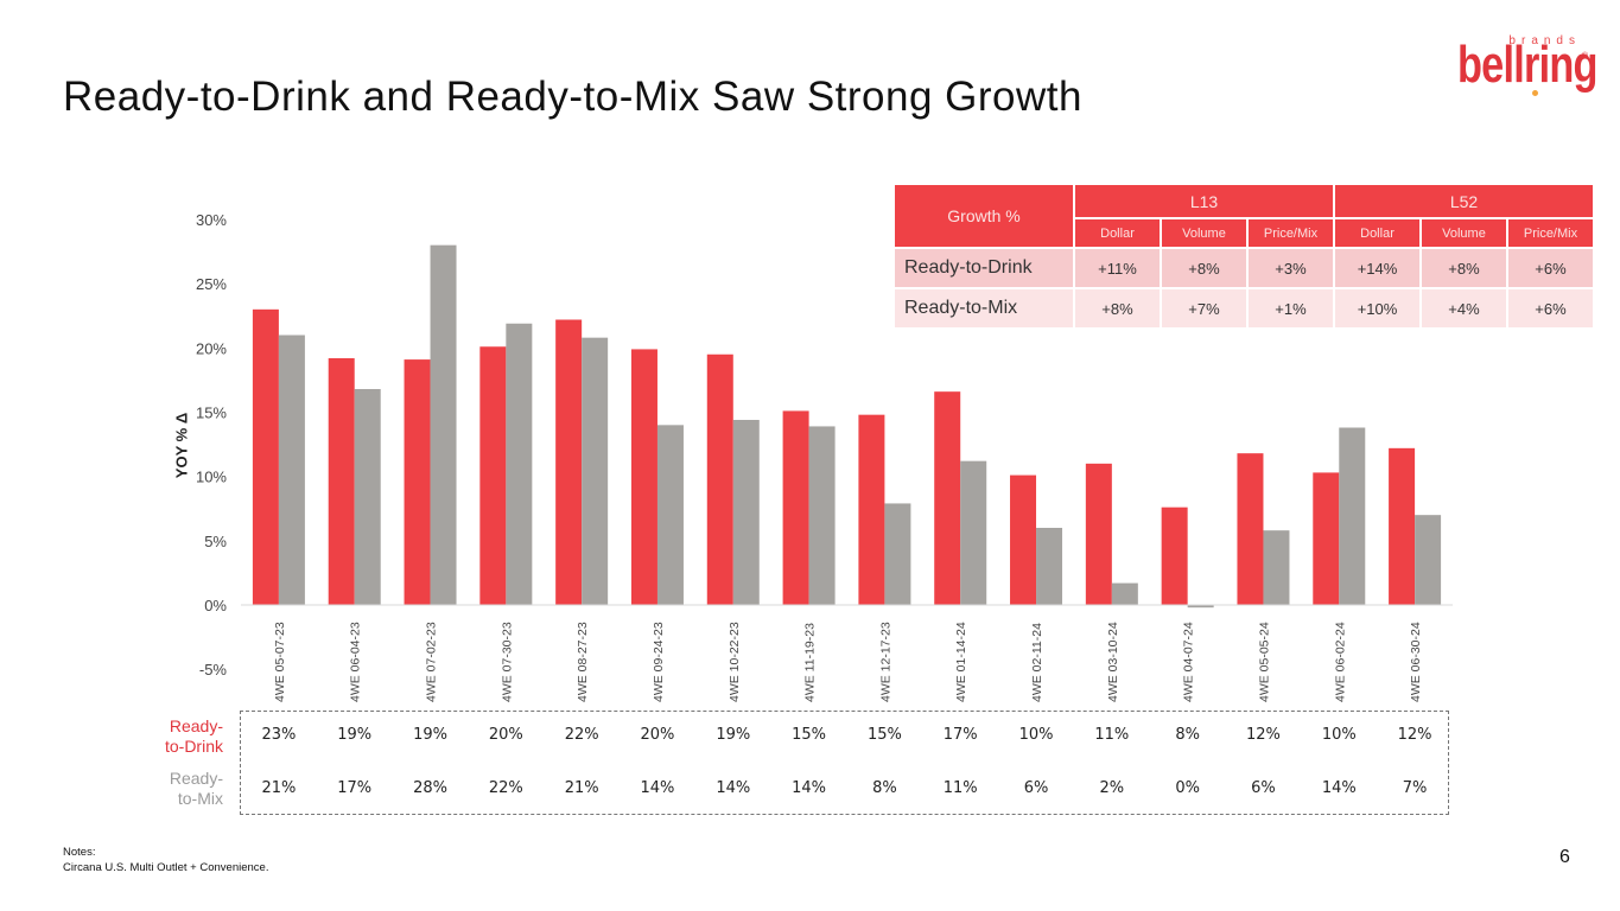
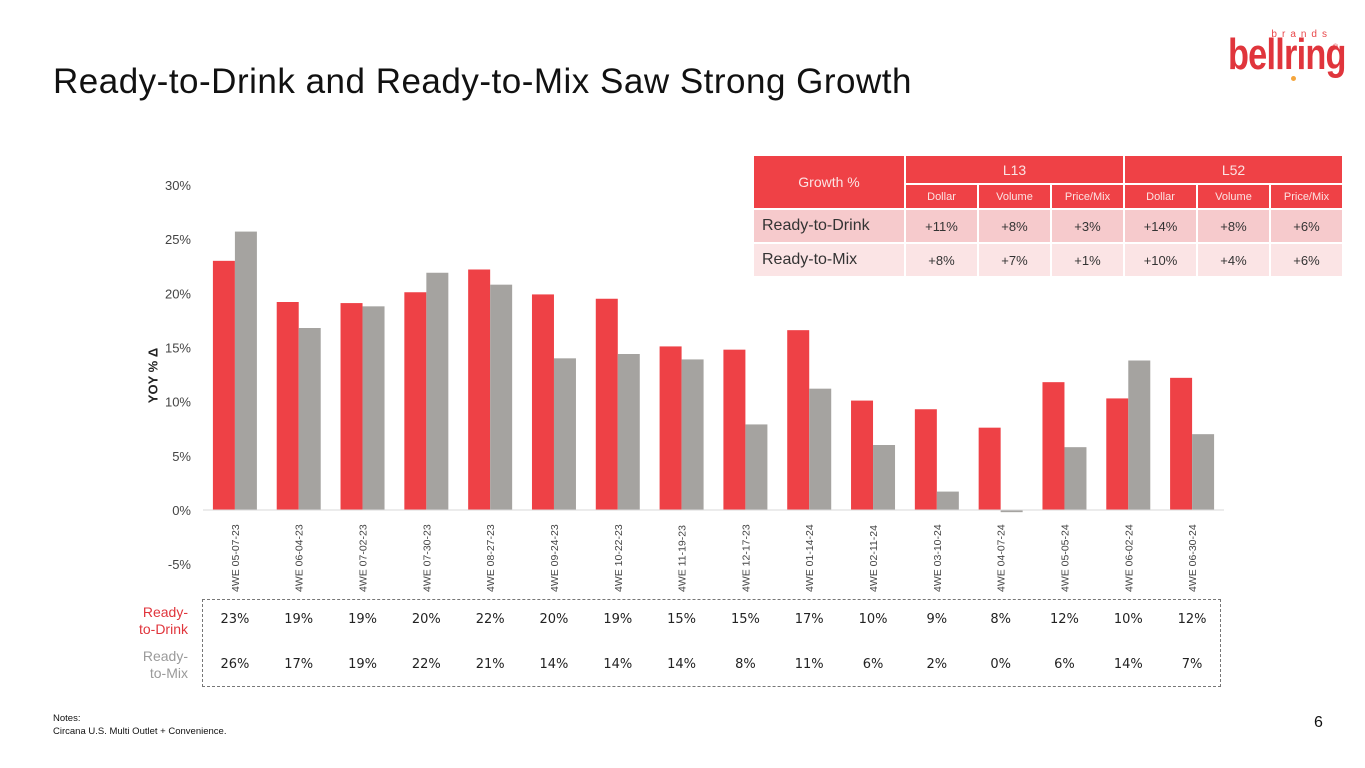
Ready-to-Mix/4WE 05-07-23: 21% -> 26%
Ready-to-Mix/4WE 07-02-23: 28% -> 19%
Ready-to-Drink/4WE 03-10-24: 11% -> 9%
